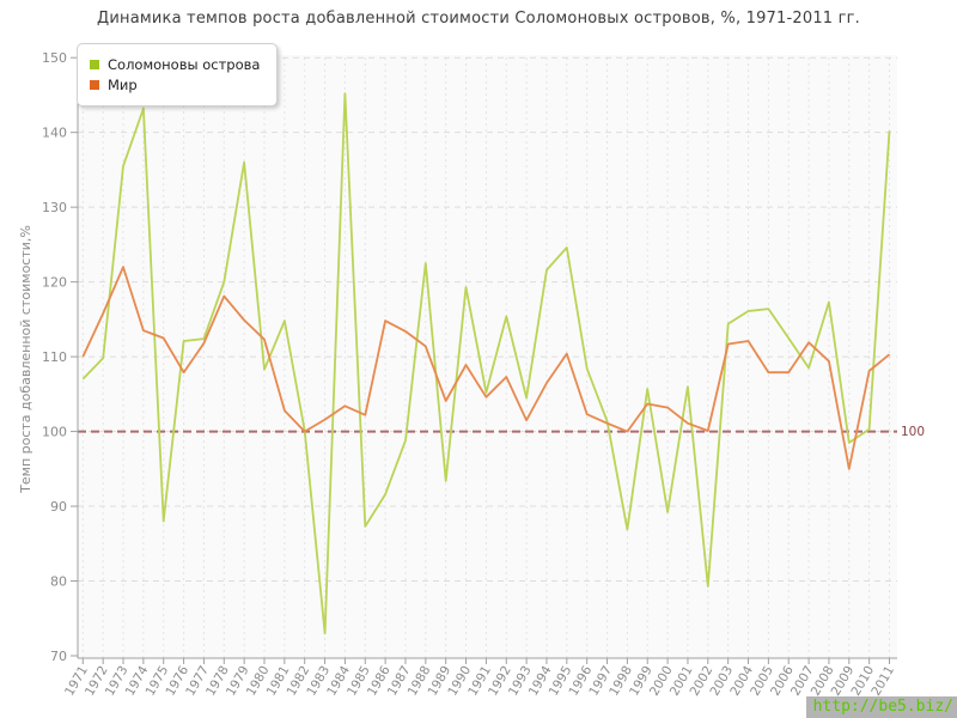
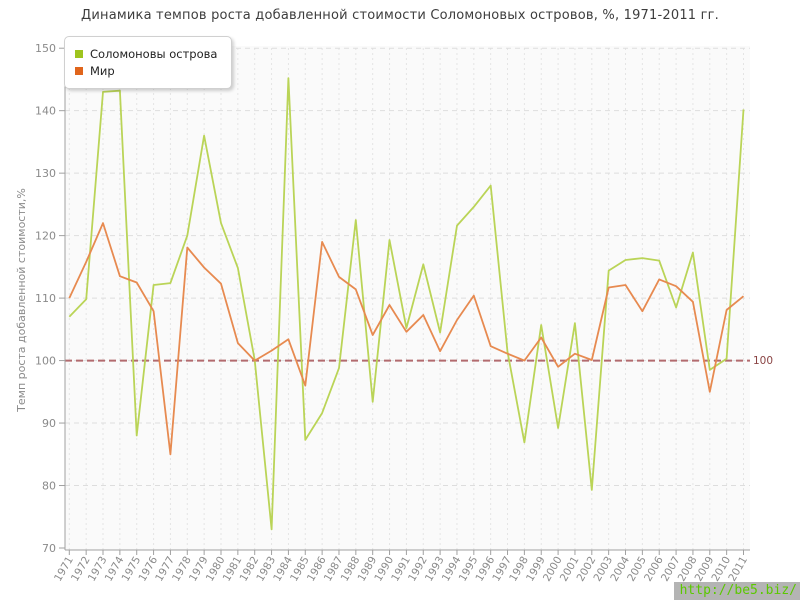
Соломоновы острова/1973: 136 -> 143
Мир/1977: 112 -> 85
Соломоновы острова/1980: 108 -> 122
Мир/1985: 102 -> 96
Мир/1986: 115 -> 119
Соломоновы острова/1996: 108 -> 128
Мир/2000: 103 -> 99
Соломоновы острова/2006: 112 -> 116
Мир/2006: 108 -> 113
